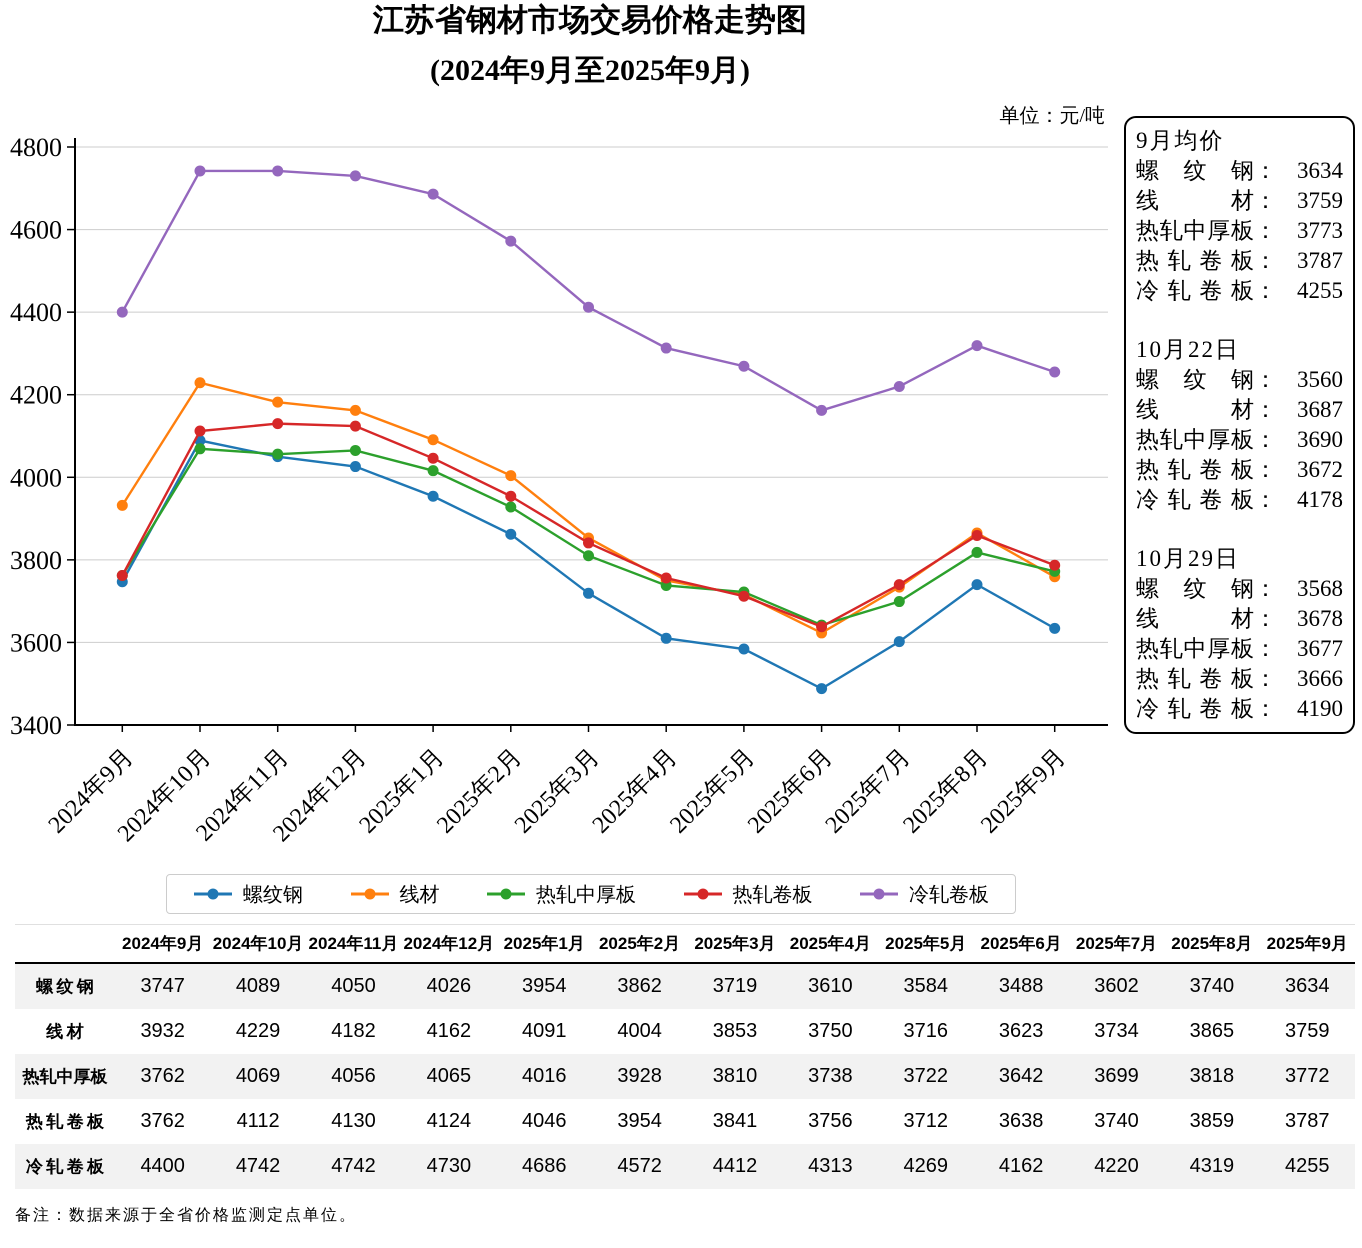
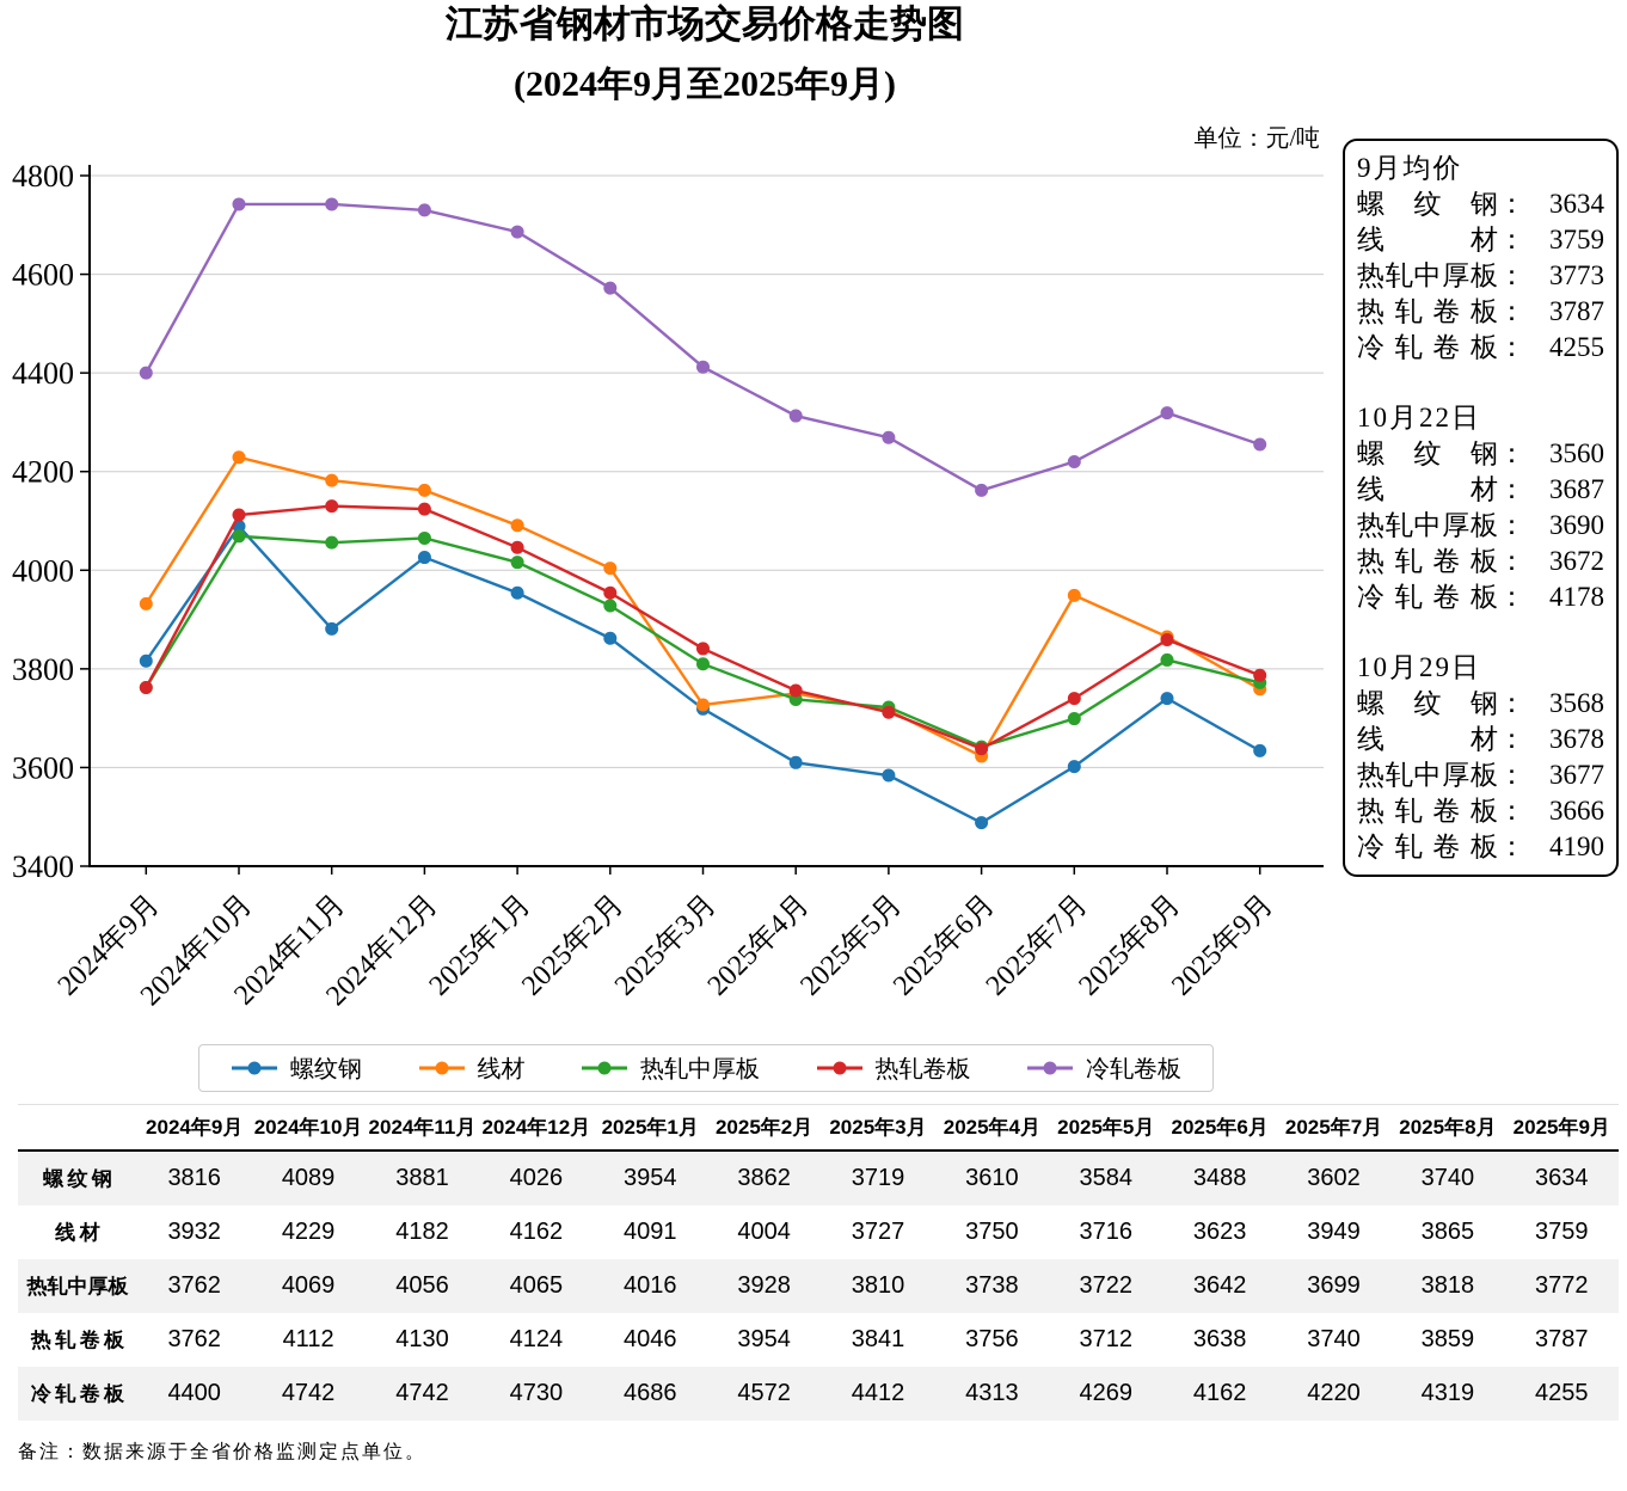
螺纹钢/2024年9月: 3747 -> 3816
螺纹钢/2024年11月: 4050 -> 3881
线材/2025年3月: 3853 -> 3727
线材/2025年7月: 3734 -> 3949
